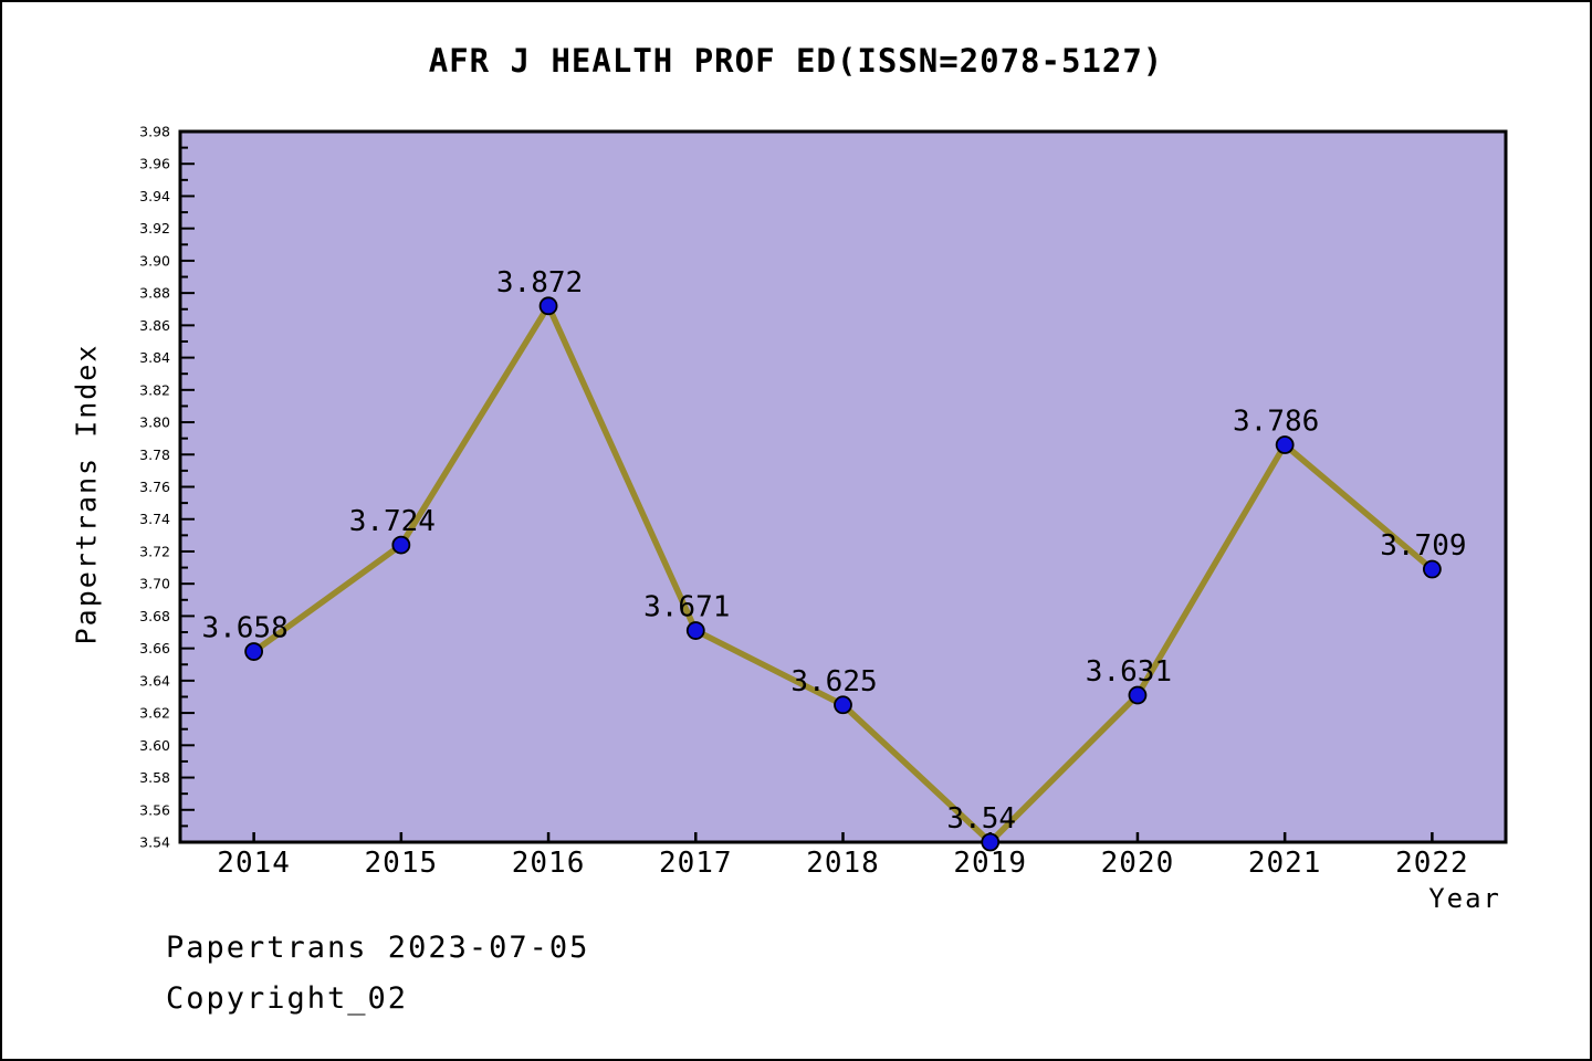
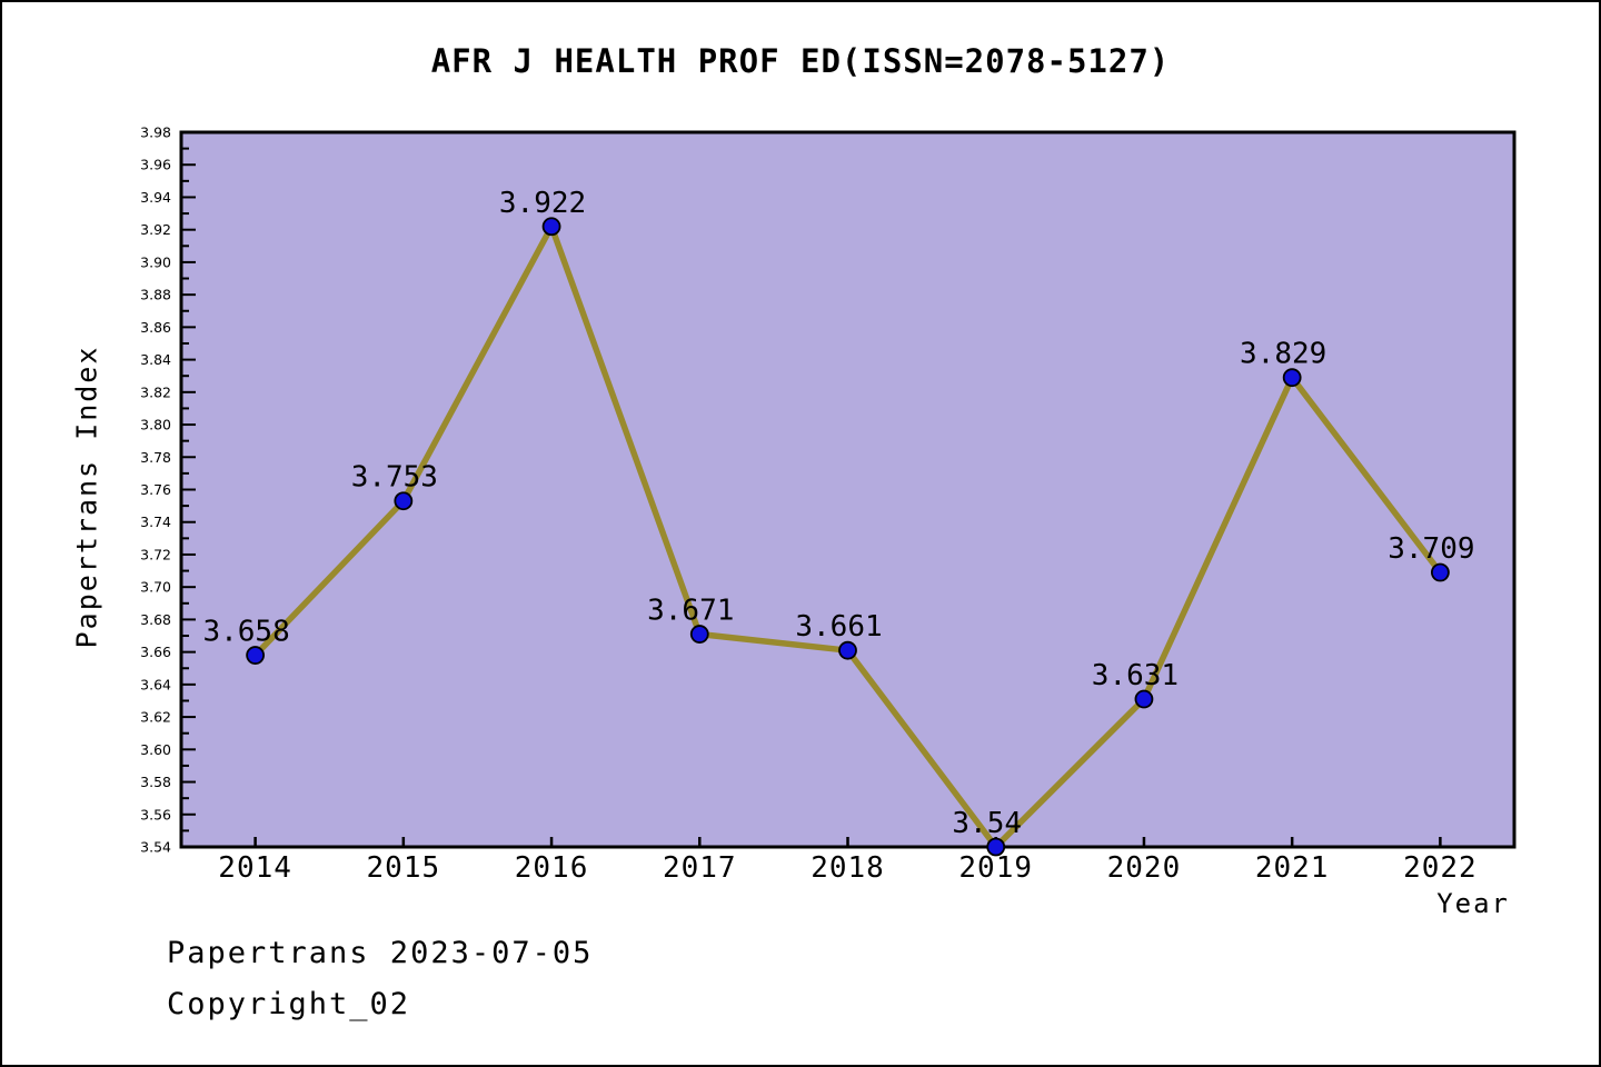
2015: 3.724 -> 3.753
2016: 3.872 -> 3.922
2018: 3.625 -> 3.661
2021: 3.786 -> 3.829
